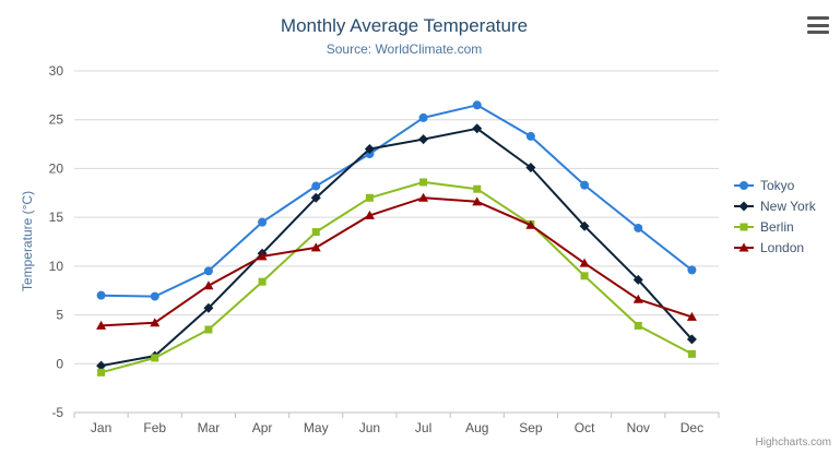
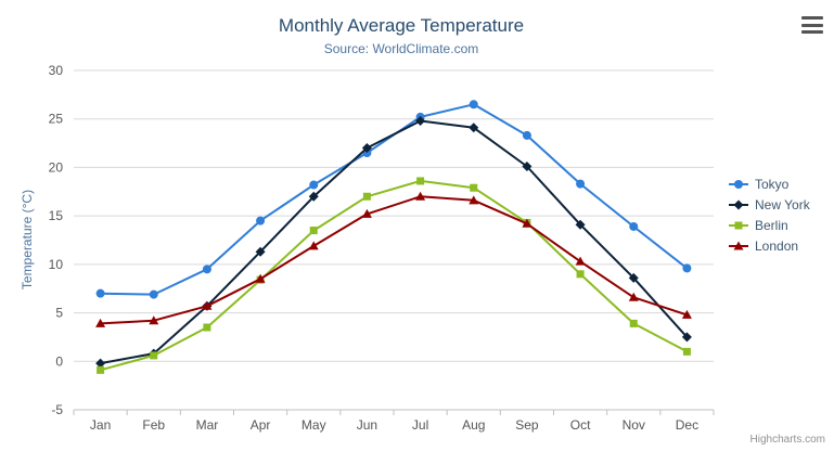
London/Mar: 8 -> 6
London/Apr: 11 -> 8
New York/Jul: 23 -> 25
